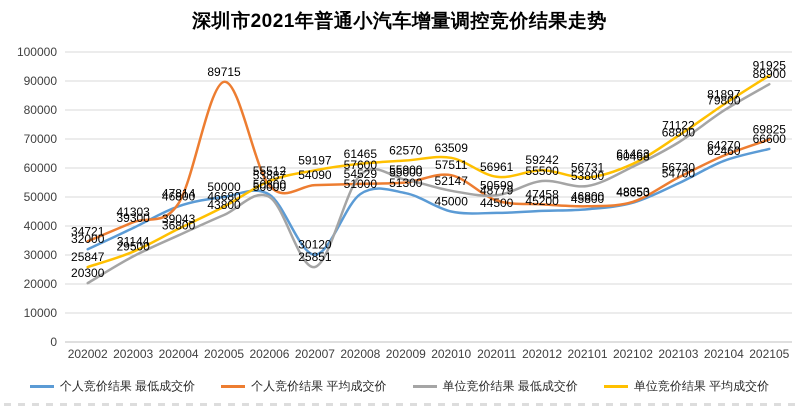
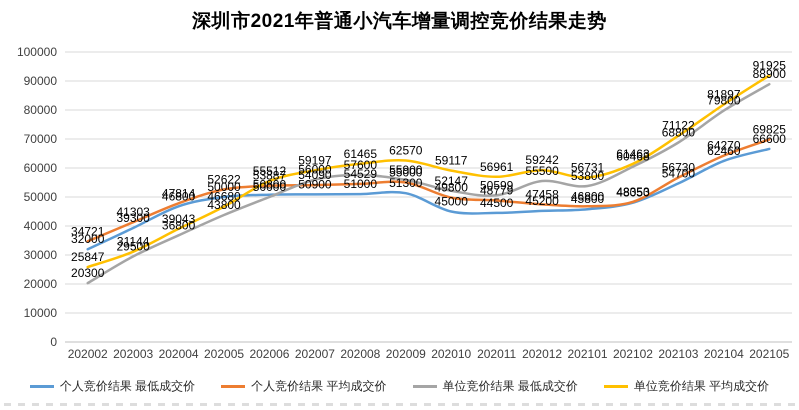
个人竞价结果 平均成交价/202005: 89715 -> 52622
个人竞价结果 最低成交价/202007: 30120 -> 50900
单位竞价结果 最低成交价/202007: 25851 -> 56000
个人竞价结果 平均成交价/202010: 57511 -> 49800
单位竞价结果 平均成交价/202010: 63509 -> 59117
